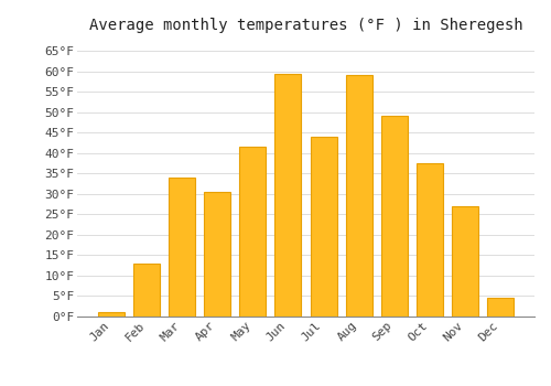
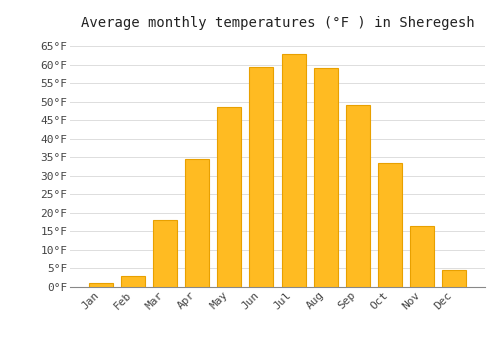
Feb: 13.0°F -> 3.0°F
Mar: 34.0°F -> 18.0°F
Apr: 30.5°F -> 34.5°F
May: 41.5°F -> 48.5°F
Jul: 44.0°F -> 63.0°F
Oct: 37.5°F -> 33.5°F
Nov: 27.0°F -> 16.5°F
